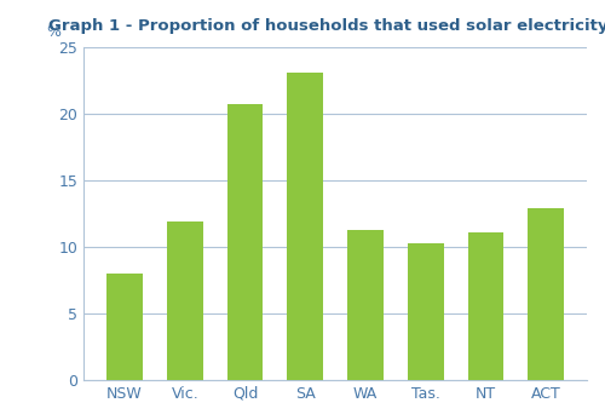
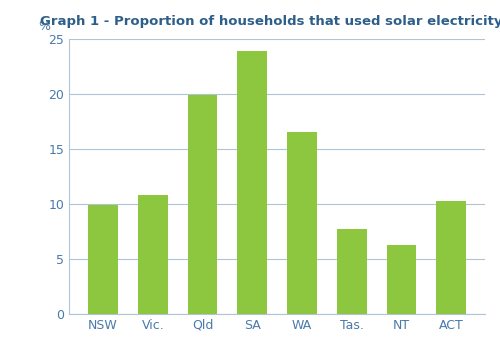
NSW: 8.0 -> 9.9
Vic.: 11.9 -> 10.8
Qld: 20.7 -> 19.9
SA: 23.1 -> 23.9
WA: 11.3 -> 16.5
Tas.: 10.3 -> 7.7
NT: 11.1 -> 6.3
ACT: 12.9 -> 10.3
